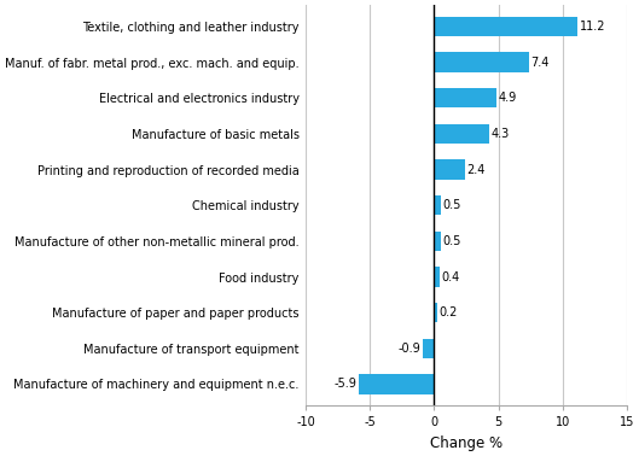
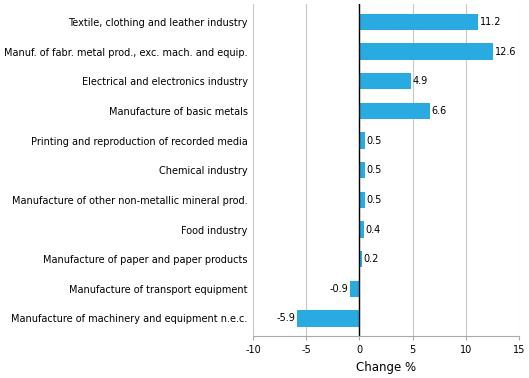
Manuf. of fabr. metal prod., exc. mach. and equip.: 7.4 -> 12.6
Manufacture of basic metals: 4.3 -> 6.6
Printing and reproduction of recorded media: 2.4 -> 0.5
